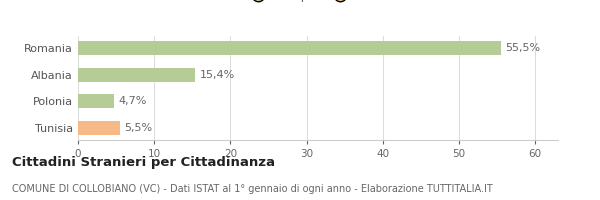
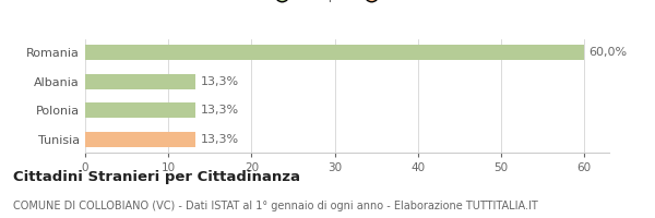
Romania: 55,5% -> 60,0%
Albania: 15,4% -> 13,3%
Polonia: 4,7% -> 13,3%
Tunisia: 5,5% -> 13,3%
